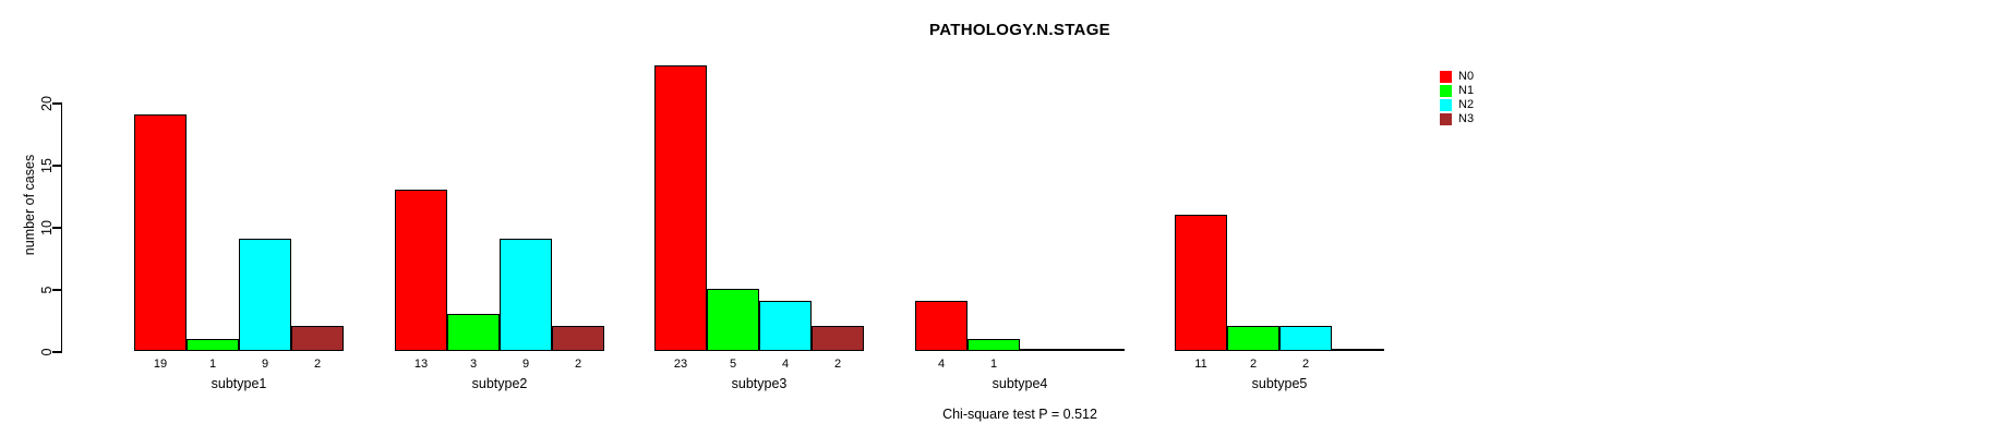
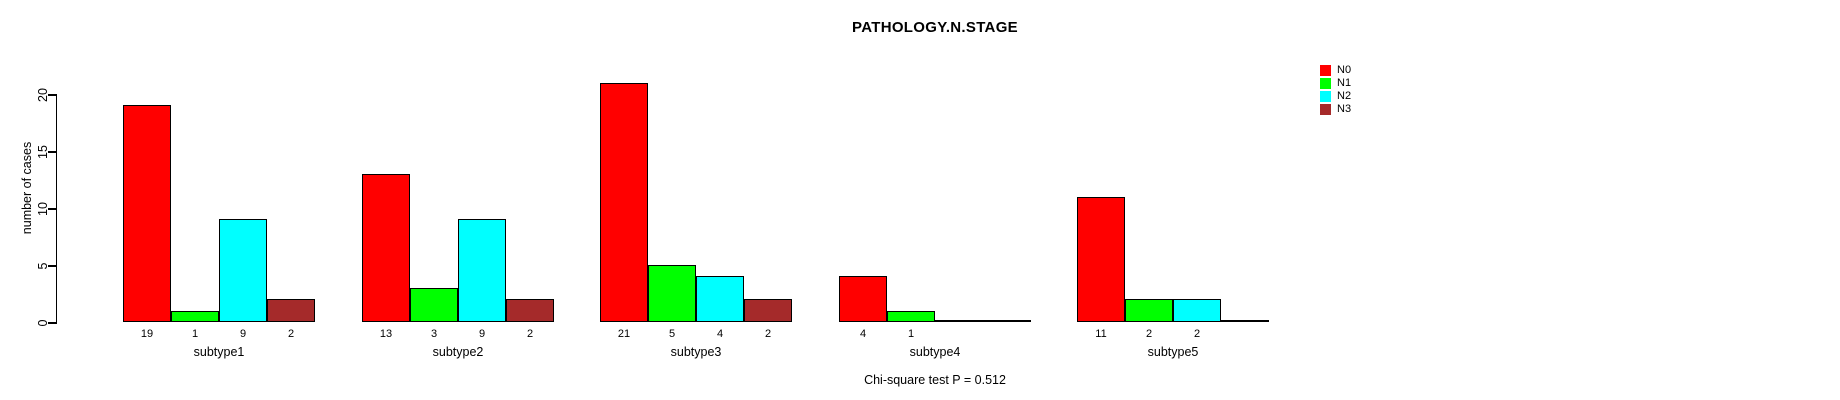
N0/subtype3: 23 -> 21
